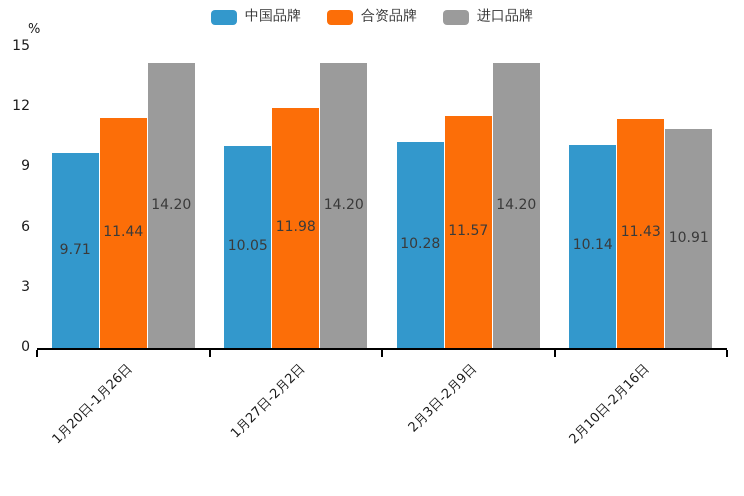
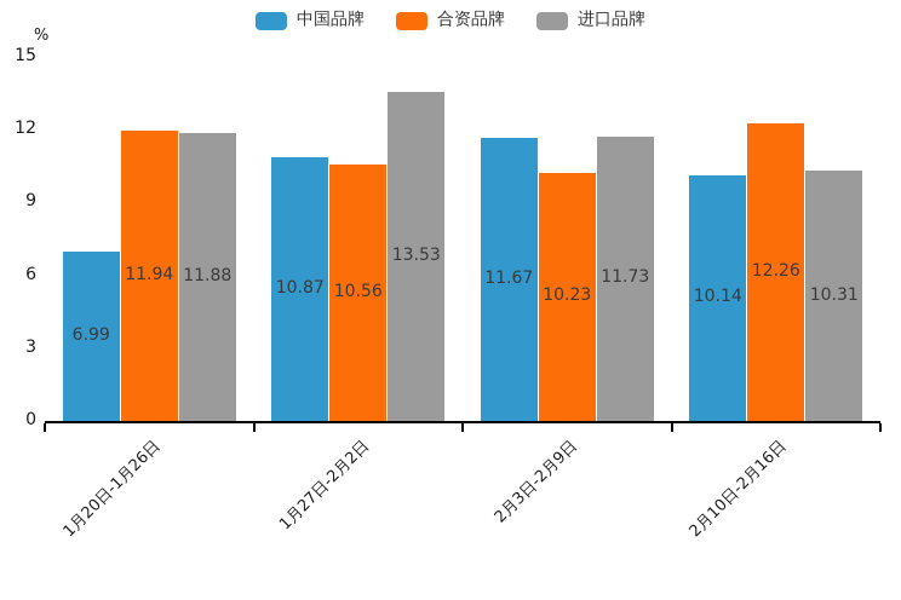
中国品牌/1月20日-1月26日: 9.71 -> 6.99
合资品牌/1月20日-1月26日: 11.44 -> 11.94
进口品牌/1月20日-1月26日: 14.20 -> 11.88
中国品牌/1月27日-2月2日: 10.05 -> 10.87
合资品牌/1月27日-2月2日: 11.98 -> 10.56
进口品牌/1月27日-2月2日: 14.20 -> 13.53
中国品牌/2月3日-2月9日: 10.28 -> 11.67
合资品牌/2月3日-2月9日: 11.57 -> 10.23
进口品牌/2月3日-2月9日: 14.20 -> 11.73
合资品牌/2月10日-2月16日: 11.43 -> 12.26
进口品牌/2月10日-2月16日: 10.91 -> 10.31
